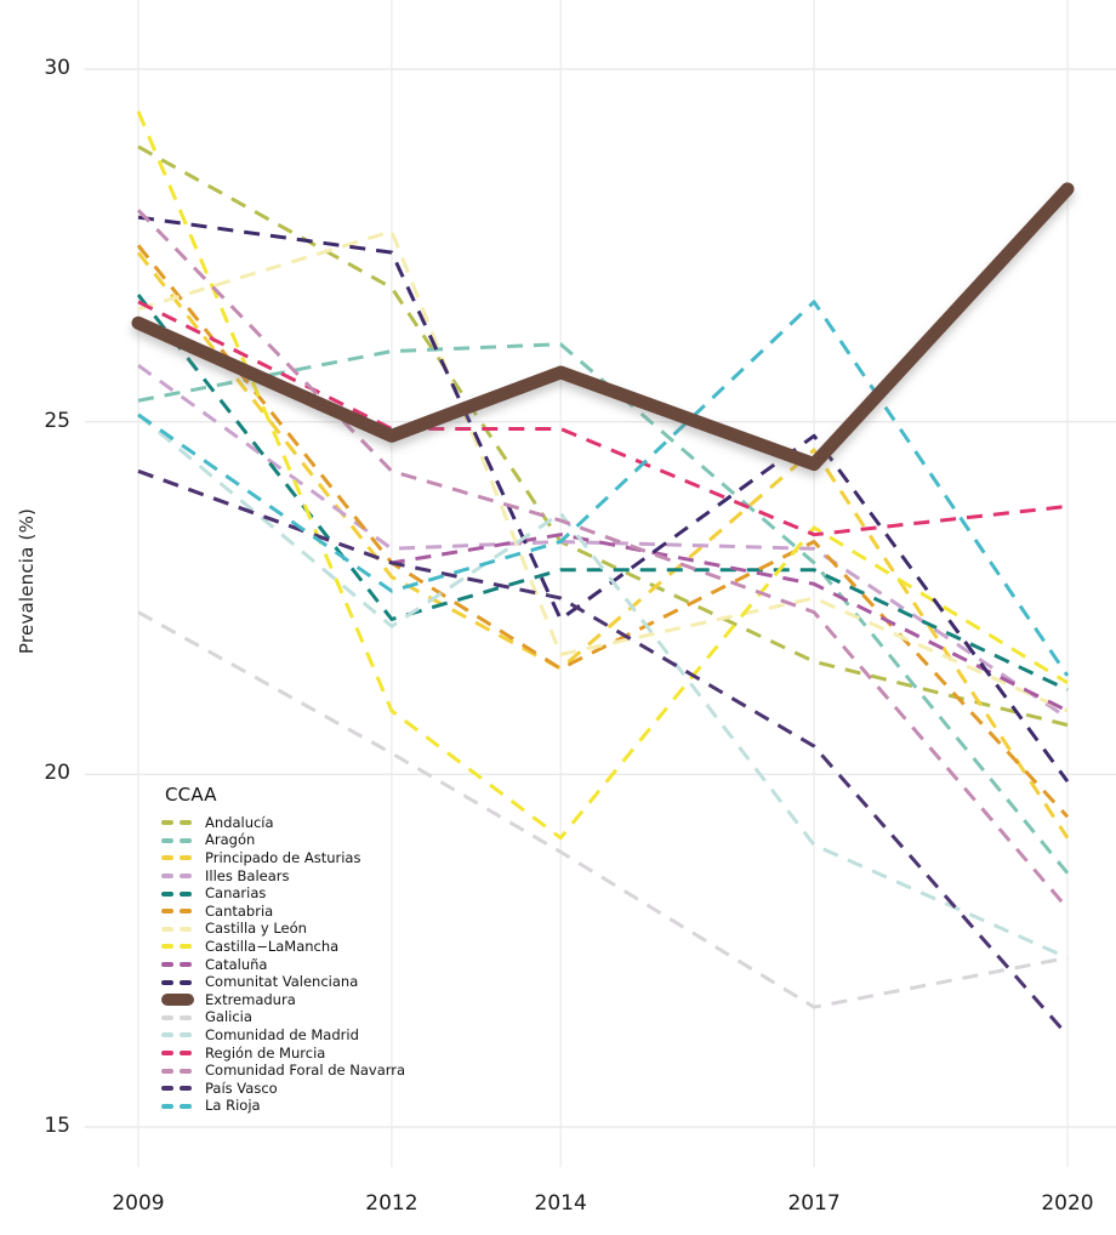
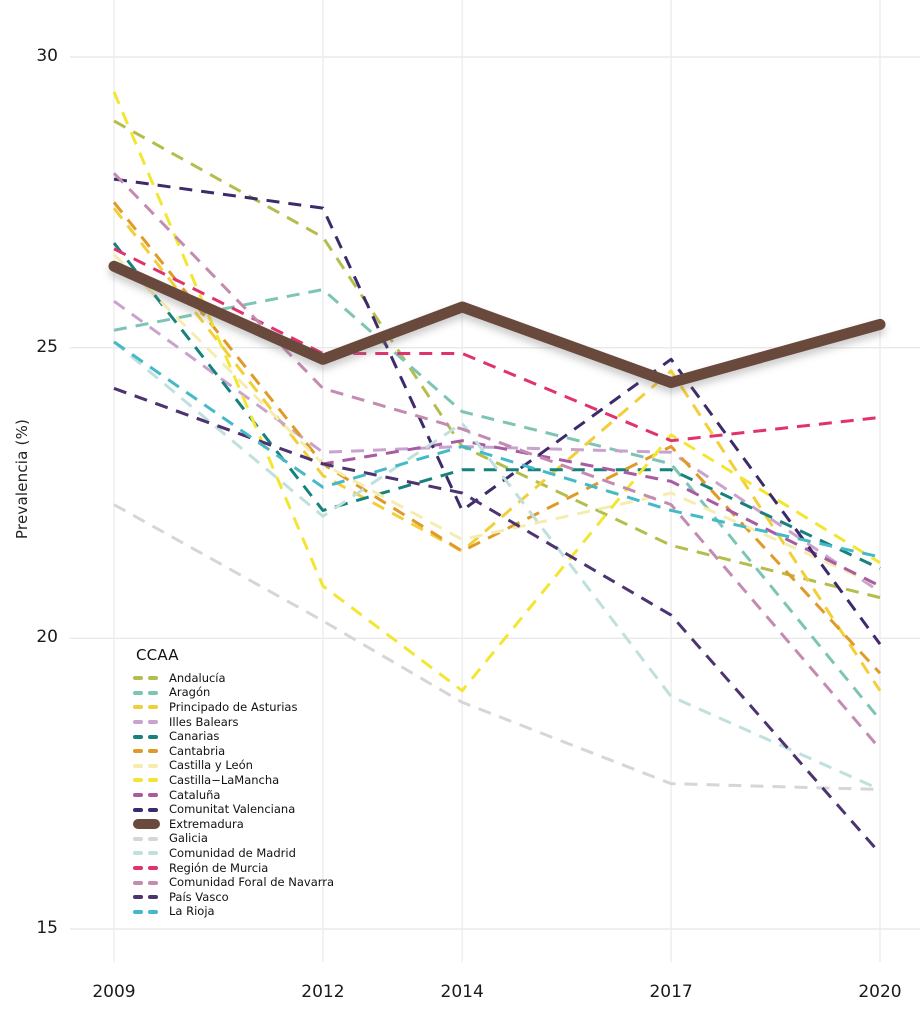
Castilla y León/2012: 27.7 -> 23.0
Aragón/2014: 26.1 -> 23.9
Galicia/2017: 16.7 -> 17.5
La Rioja/2017: 26.7 -> 22.2
Extremadura/2020: 28.3 -> 25.4
